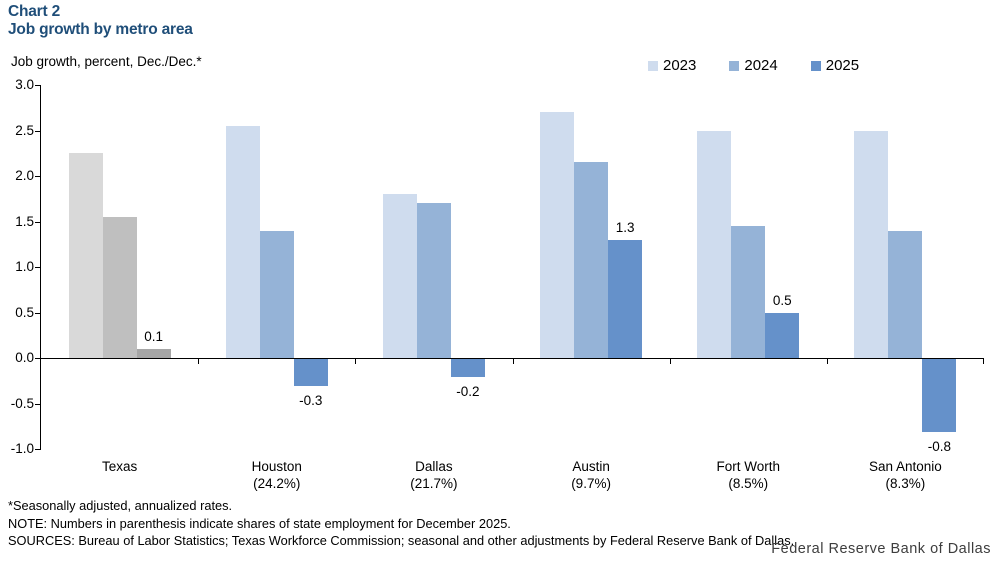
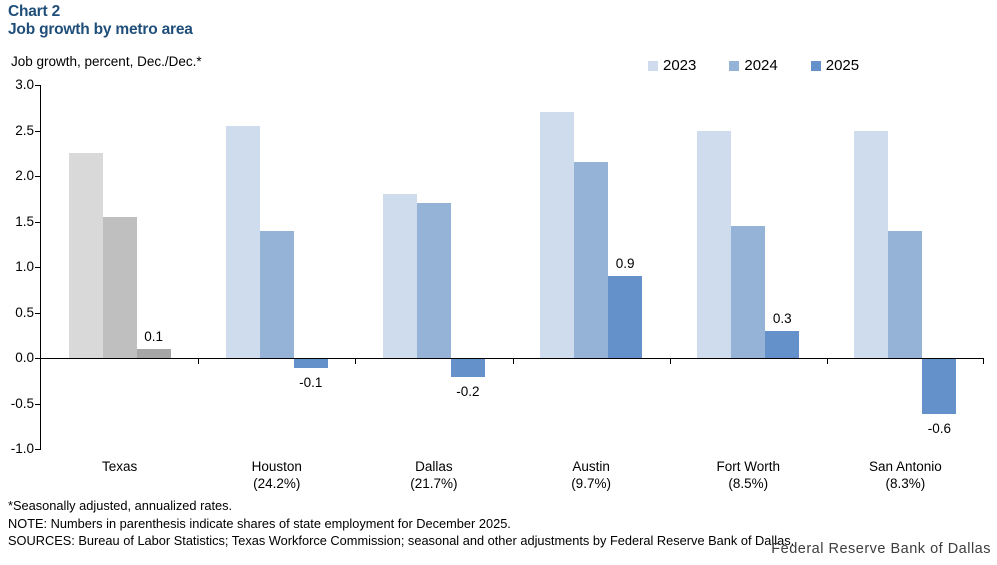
2025/Houston: -0.3 -> -0.1
2025/Austin: 1.3 -> 0.9
2025/Fort Worth: 0.5 -> 0.3
2025/San Antonio: -0.8 -> -0.6
